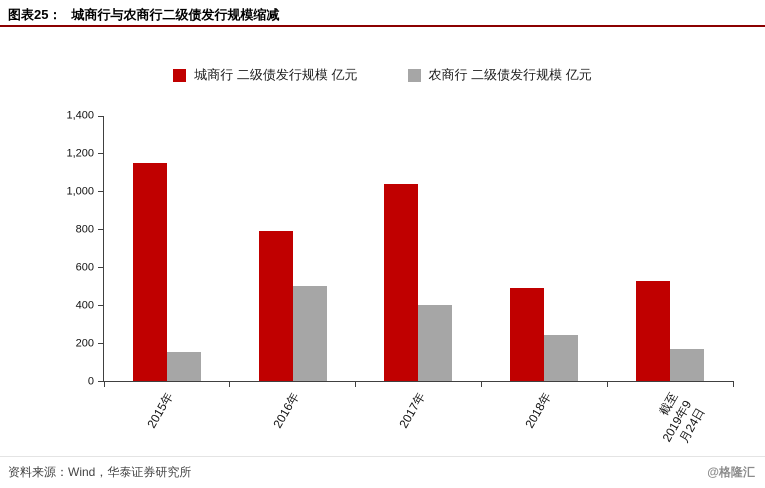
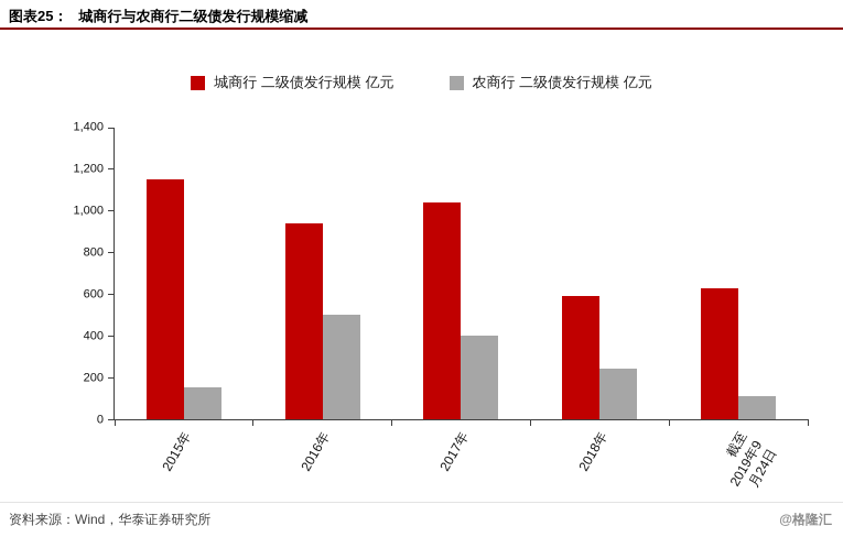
城商行 二级债发行规模 亿元/2016年: 790 -> 940
城商行 二级债发行规模 亿元/2018年: 490 -> 590
城商行 二级债发行规模 亿元/截至 2019年9 月24日: 530 -> 630
农商行 二级债发行规模 亿元/截至 2019年9 月24日: 170 -> 110
